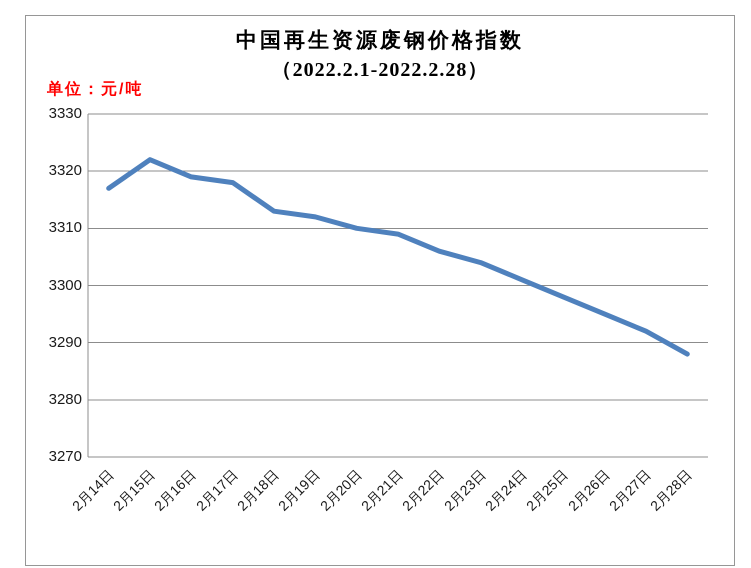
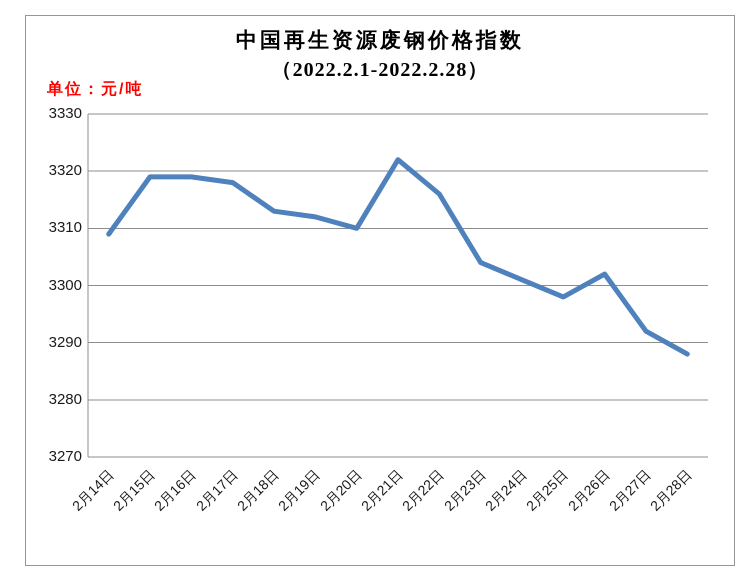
2月14日: 3317 -> 3309
2月15日: 3322 -> 3319
2月21日: 3309 -> 3322
2月22日: 3306 -> 3316
2月26日: 3295 -> 3302
